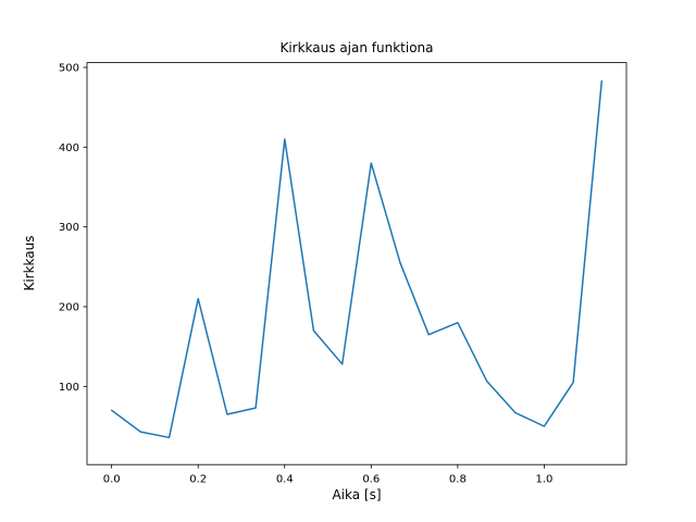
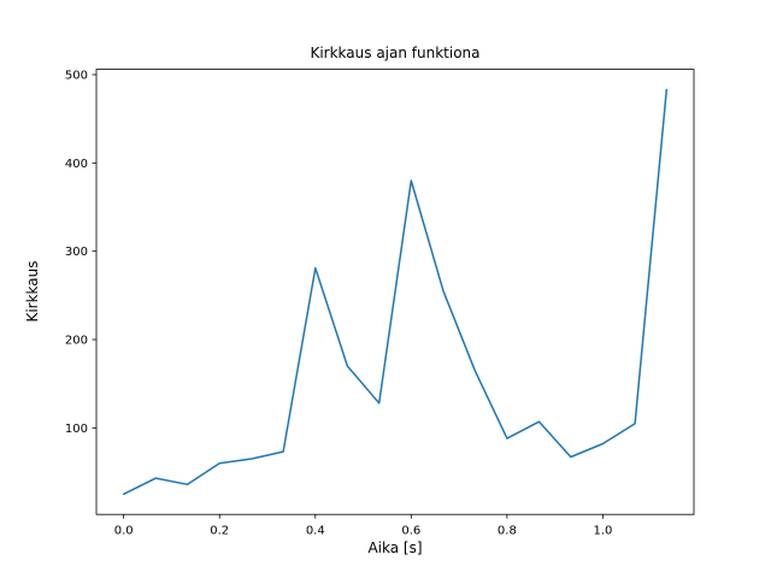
0.0: 70 -> 20
0.2: 210 -> 60
0.4: 410 -> 280
0.8: 180 -> 90
1.0: 50 -> 80
